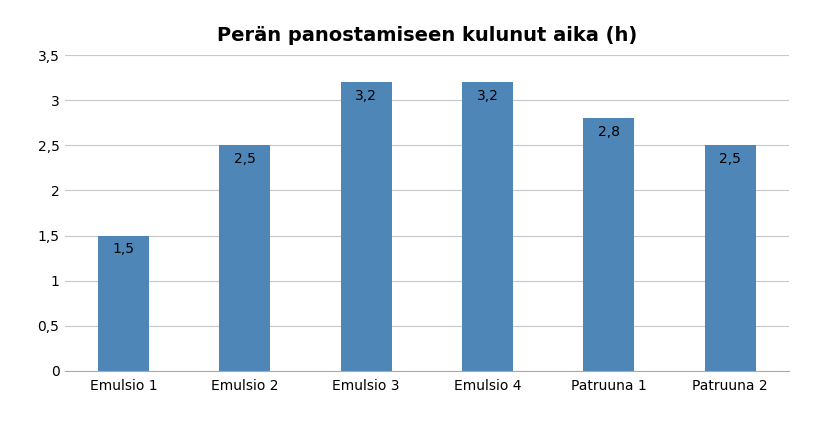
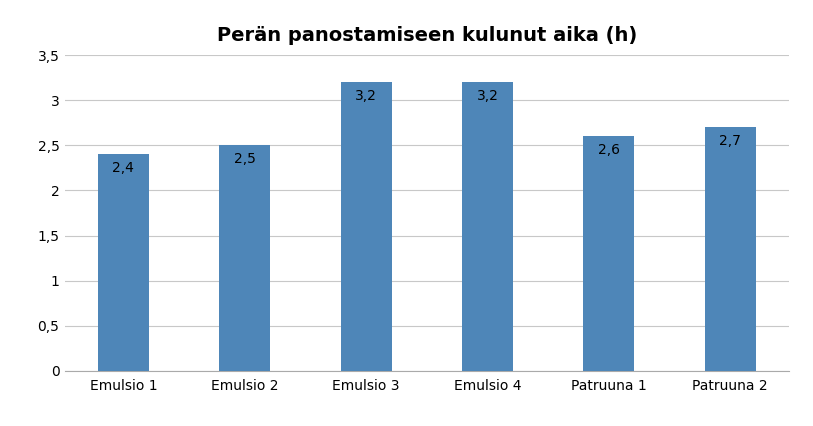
Emulsio 1: 1,5 -> 2,4
Patruuna 1: 2,8 -> 2,6
Patruuna 2: 2,5 -> 2,7
